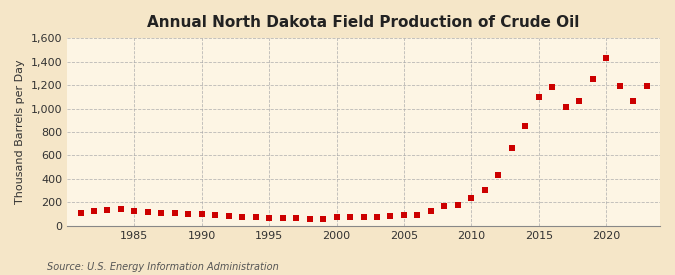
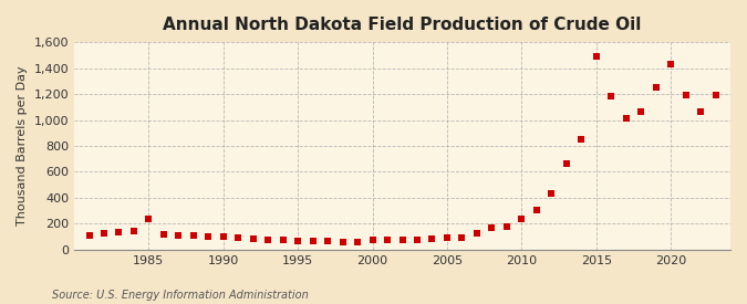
1985: 130 -> 240
2015: 1,100 -> 1,490
